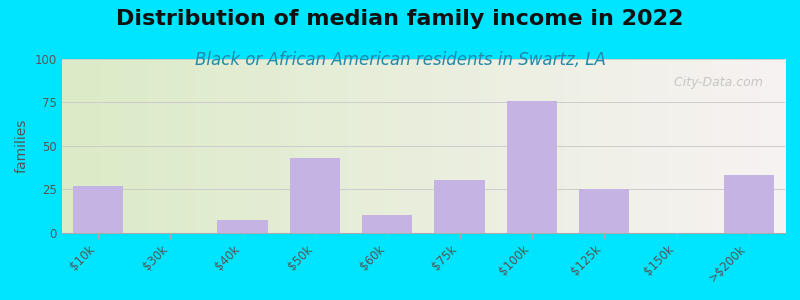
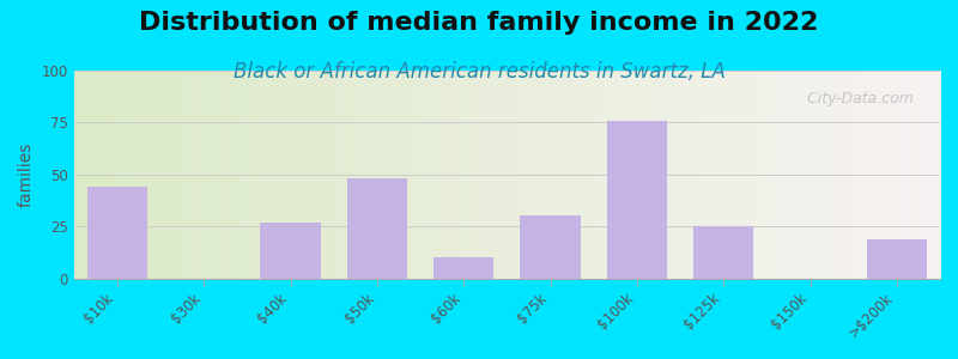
$10k: 27 -> 44
$40k: 7 -> 27
$50k: 43 -> 48
>$200k: 33 -> 19
